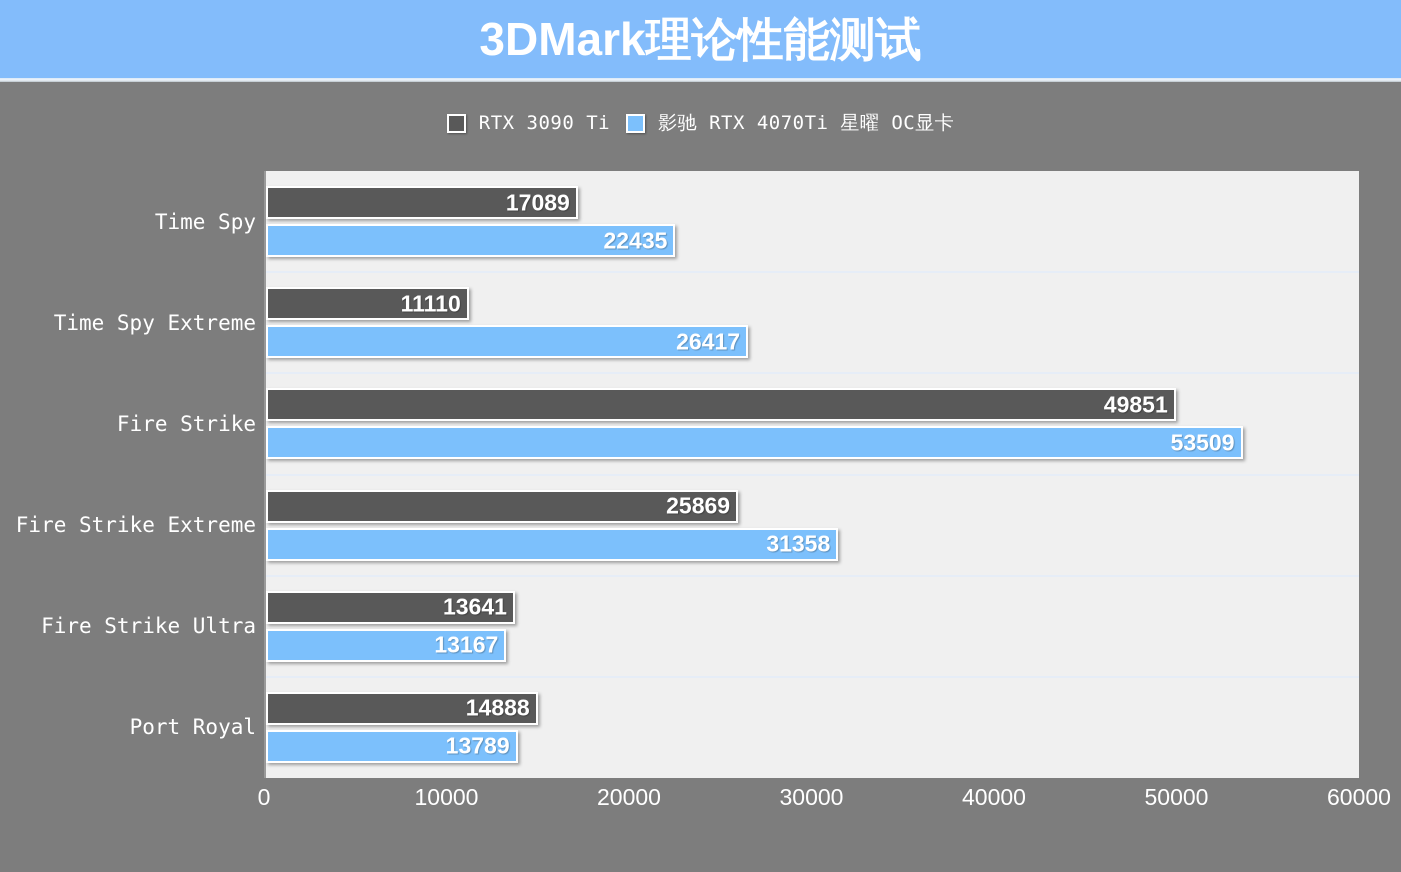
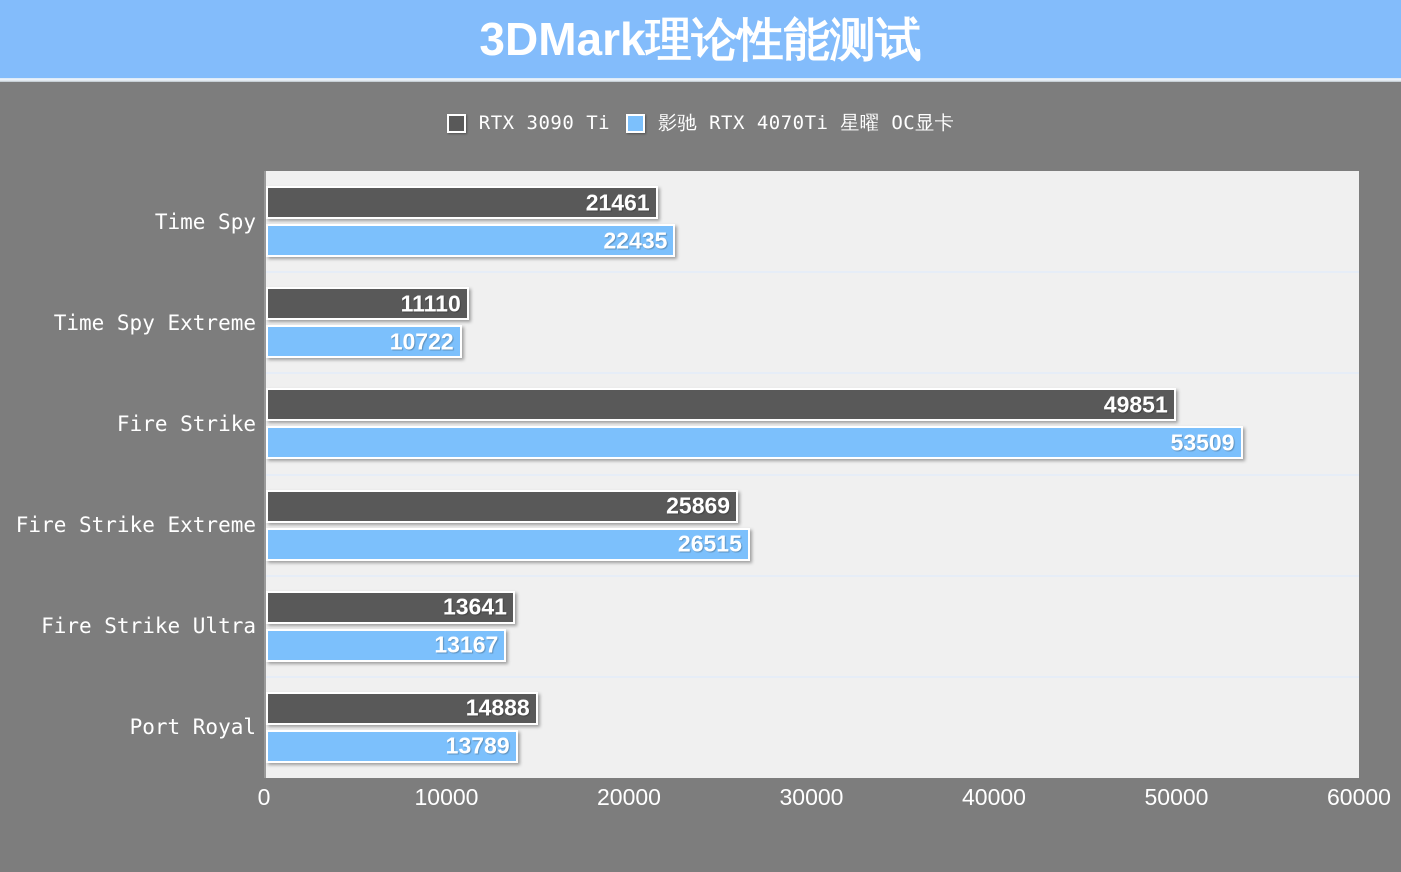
RTX 3090 Ti/Time Spy: 17089 -> 21461
影驰 RTX 4070Ti 星曜 OC显卡/Time Spy Extreme: 26417 -> 10722
影驰 RTX 4070Ti 星曜 OC显卡/Fire Strike Extreme: 31358 -> 26515
